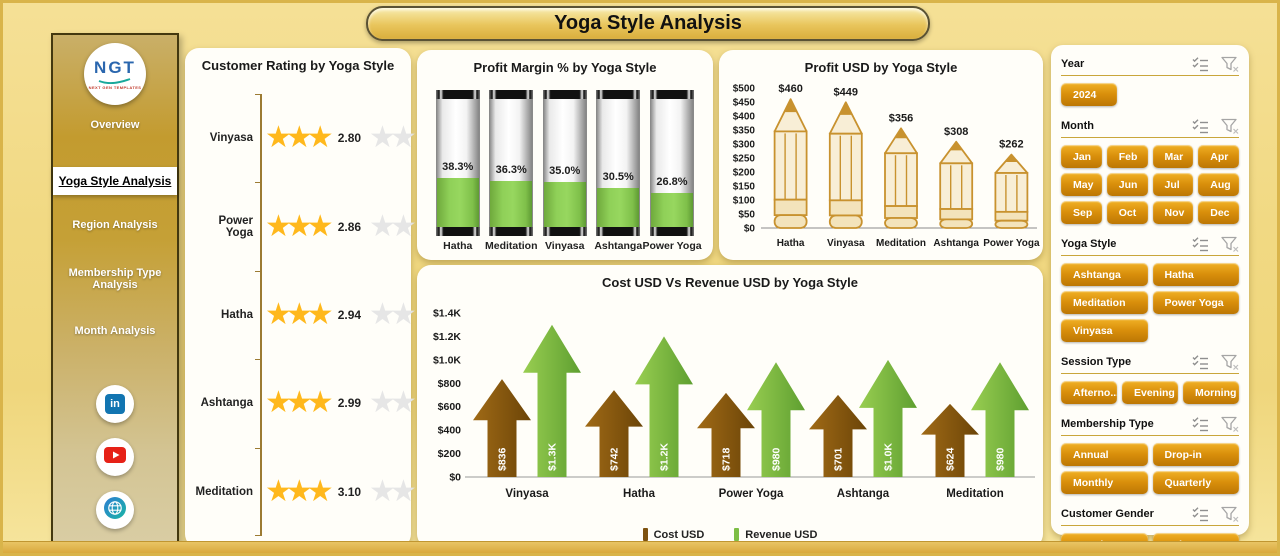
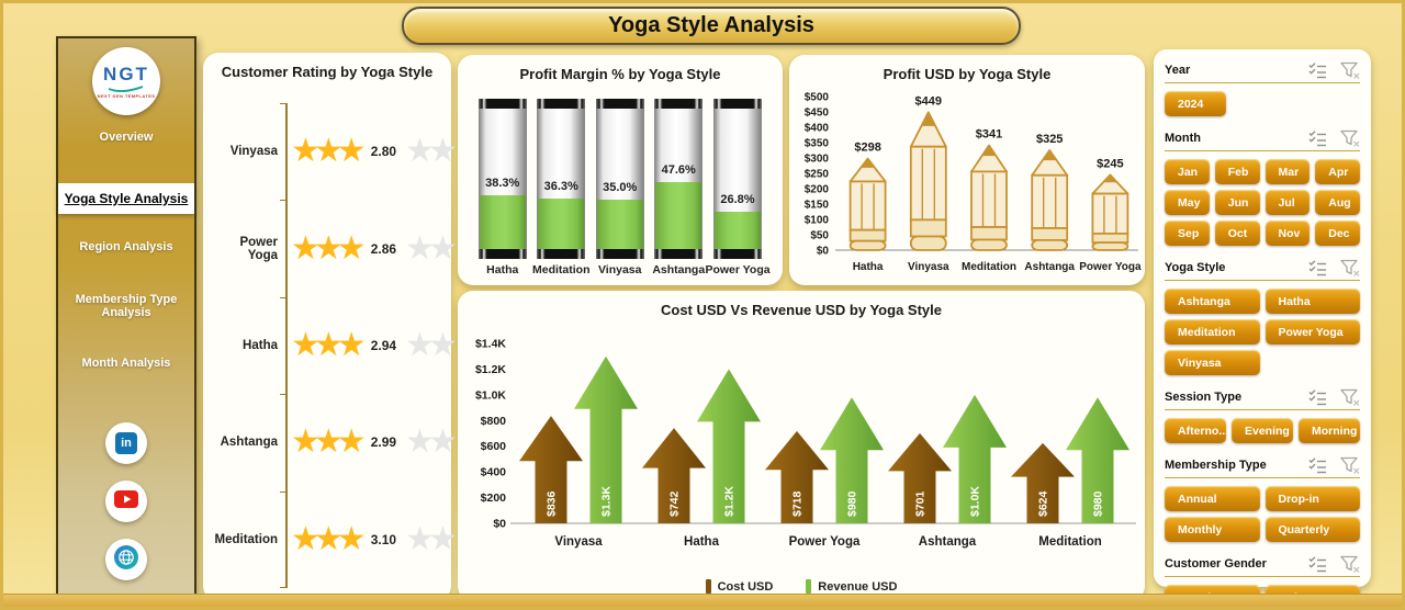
Profit Margin % by Yoga Style/Ashtanga: 30.5% -> 47.6%
Profit USD by Yoga Style/Hatha: $460 -> $298
Profit USD by Yoga Style/Meditation: $356 -> $341
Profit USD by Yoga Style/Ashtanga: $308 -> $325
Profit USD by Yoga Style/Power Yoga: $262 -> $245
